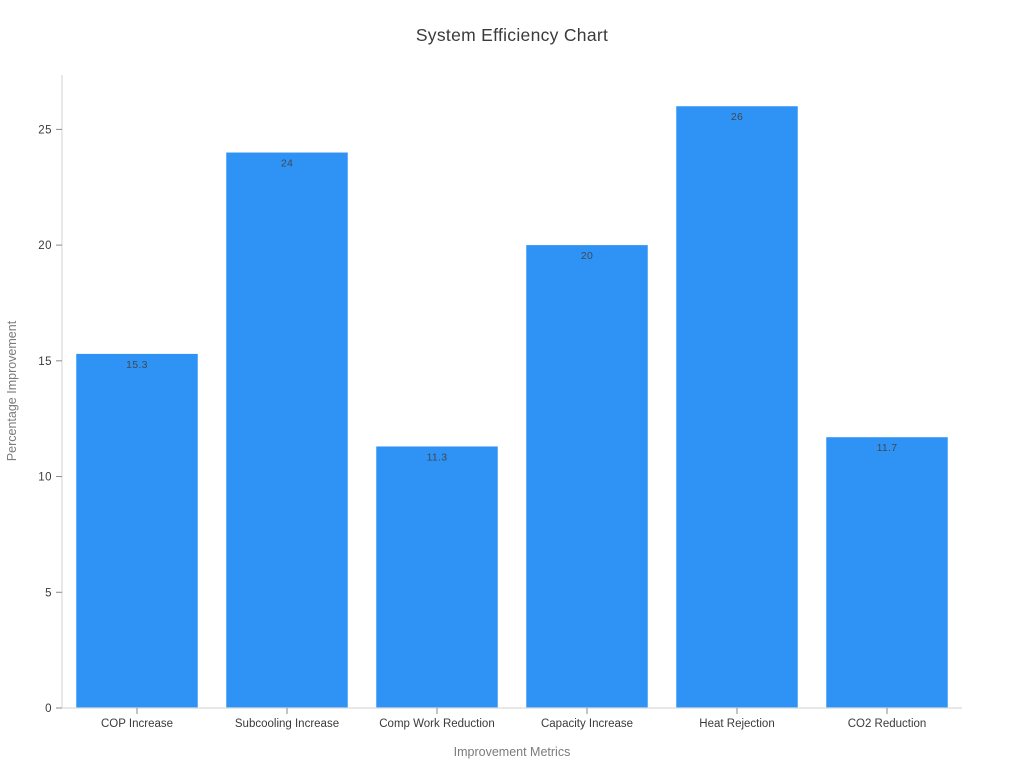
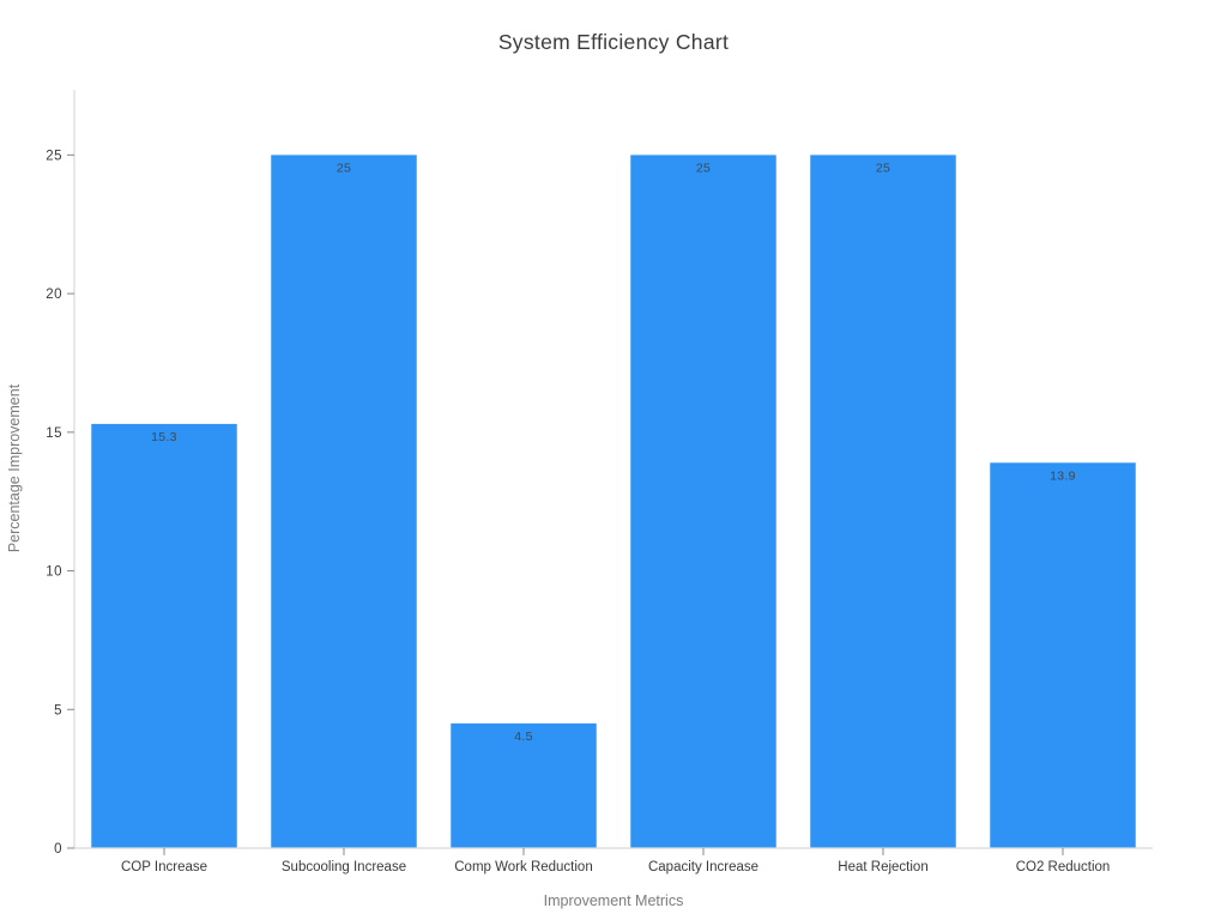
Subcooling Increase: 24 -> 25
Comp Work Reduction: 11.3 -> 4.5
Capacity Increase: 20 -> 25
Heat Rejection: 26 -> 25
CO2 Reduction: 11.7 -> 13.9
